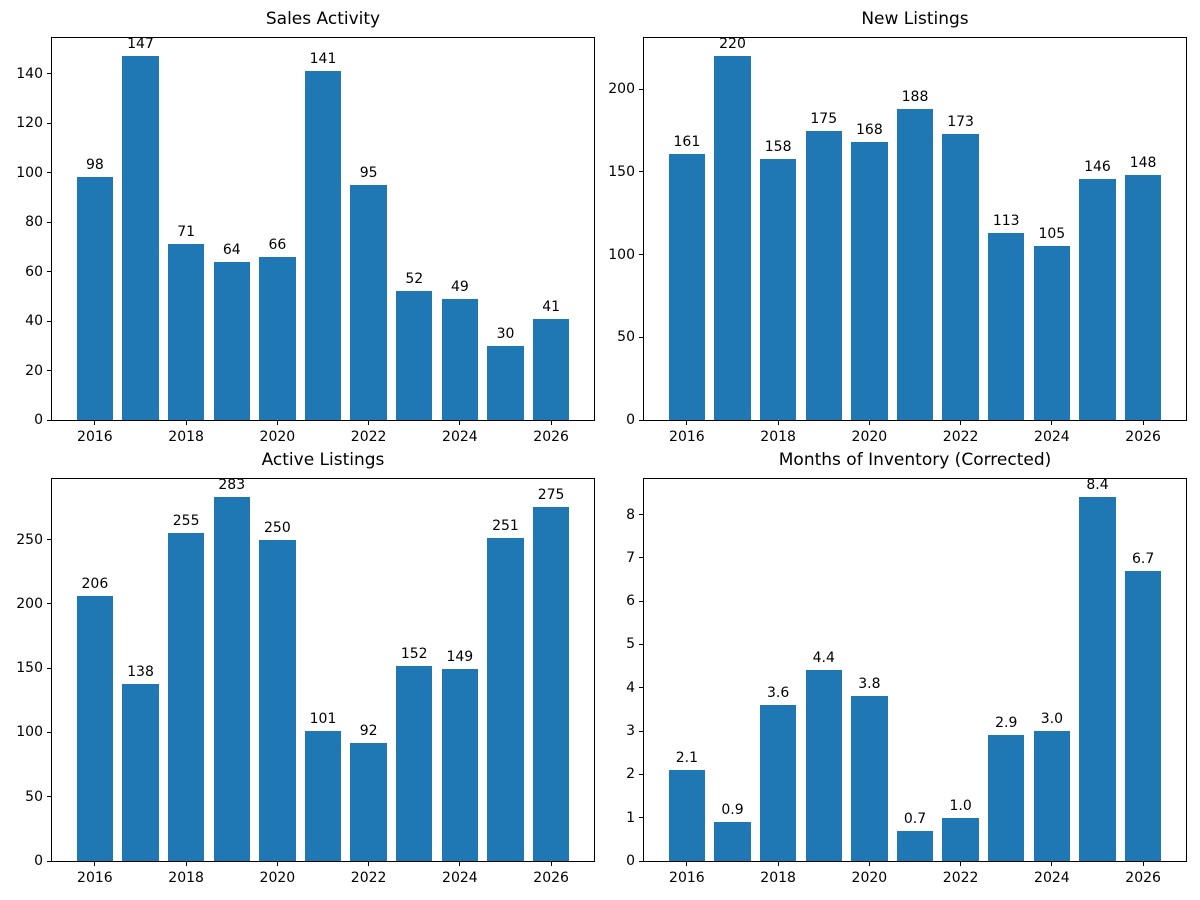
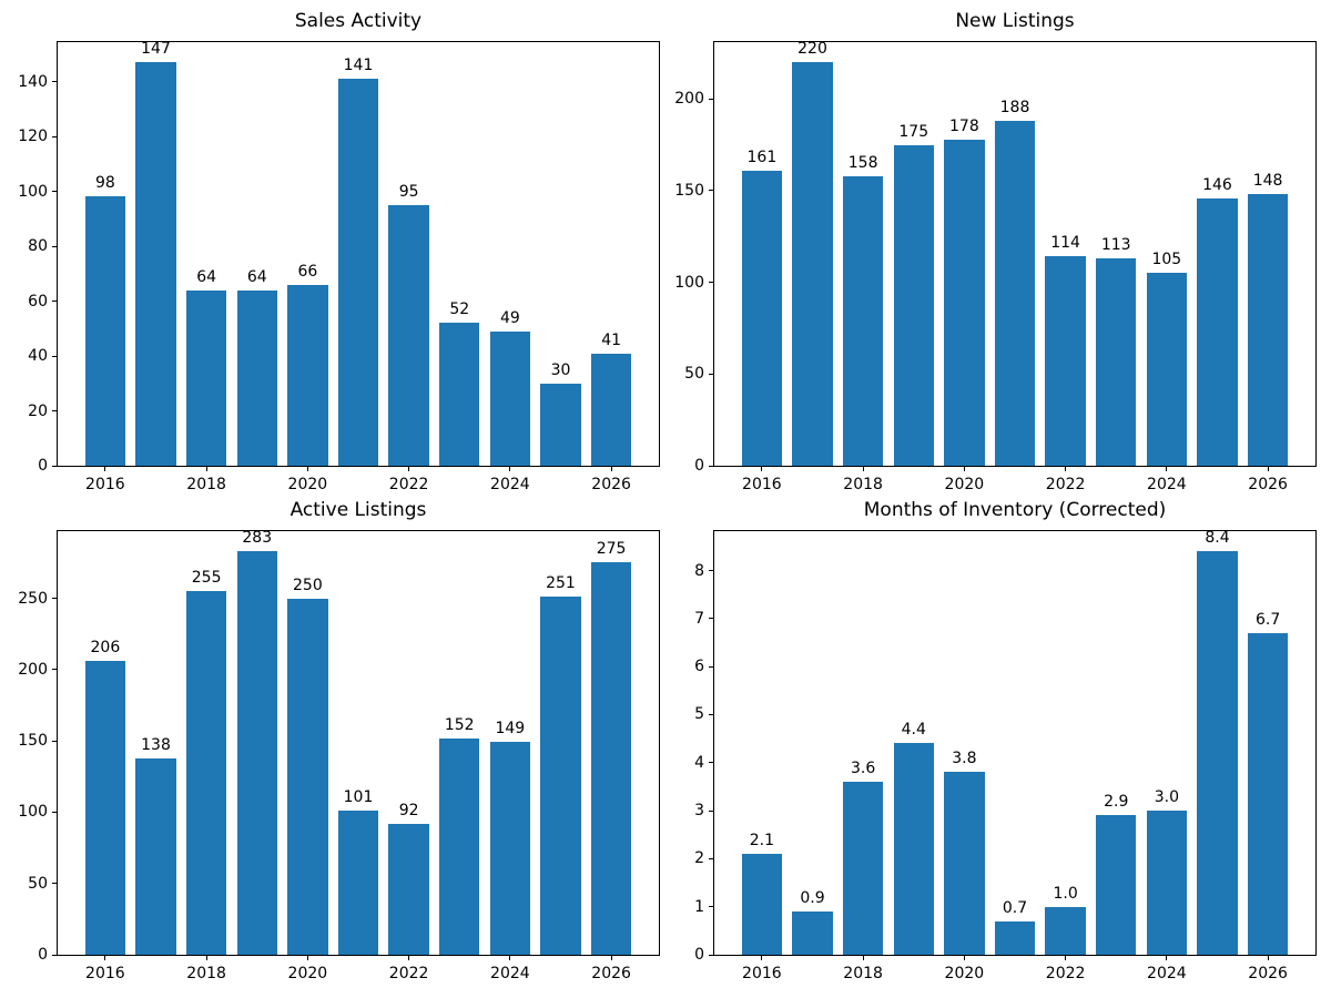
Sales Activity/2018: 71 -> 64
New Listings/2020: 168 -> 178
New Listings/2022: 173 -> 114
